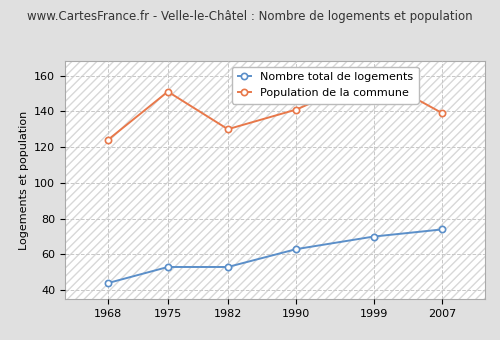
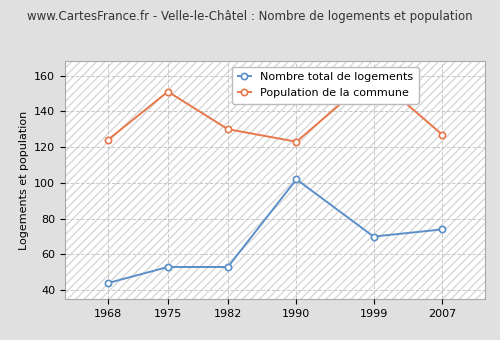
Nombre total de logements/1990: 63 -> 102
Population de la commune/1990: 141 -> 123
Population de la commune/2007: 139 -> 127
